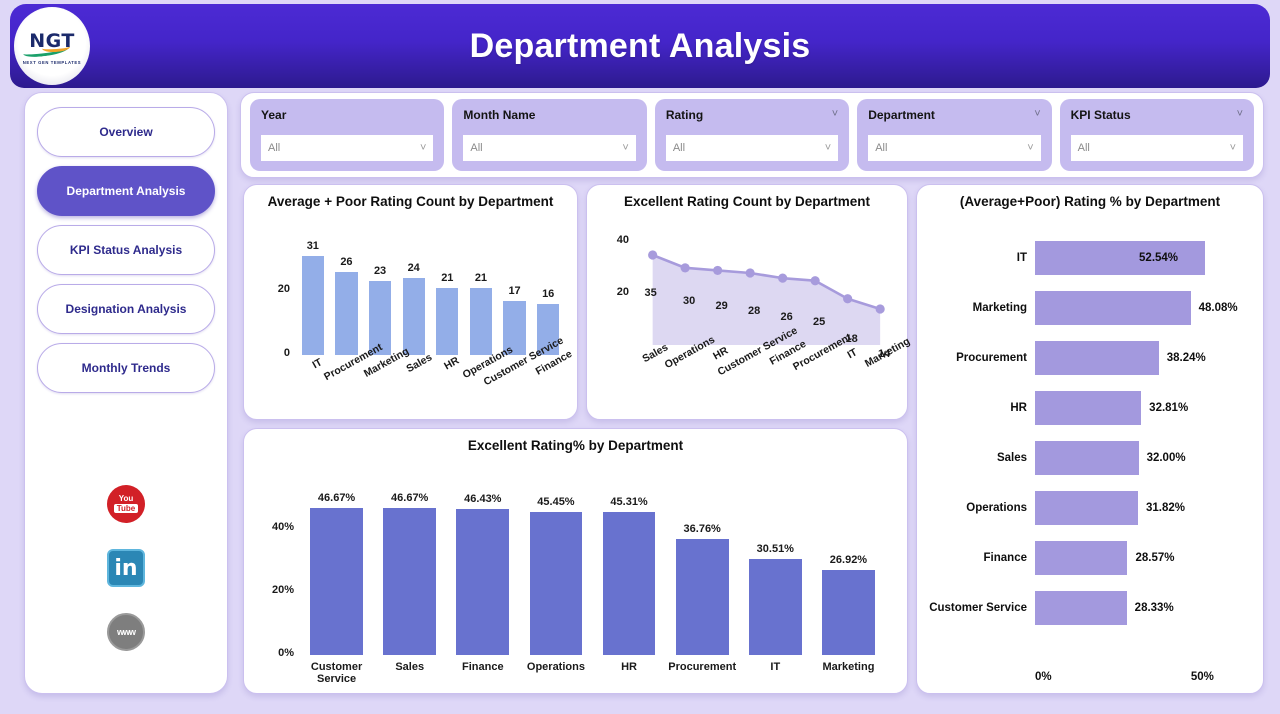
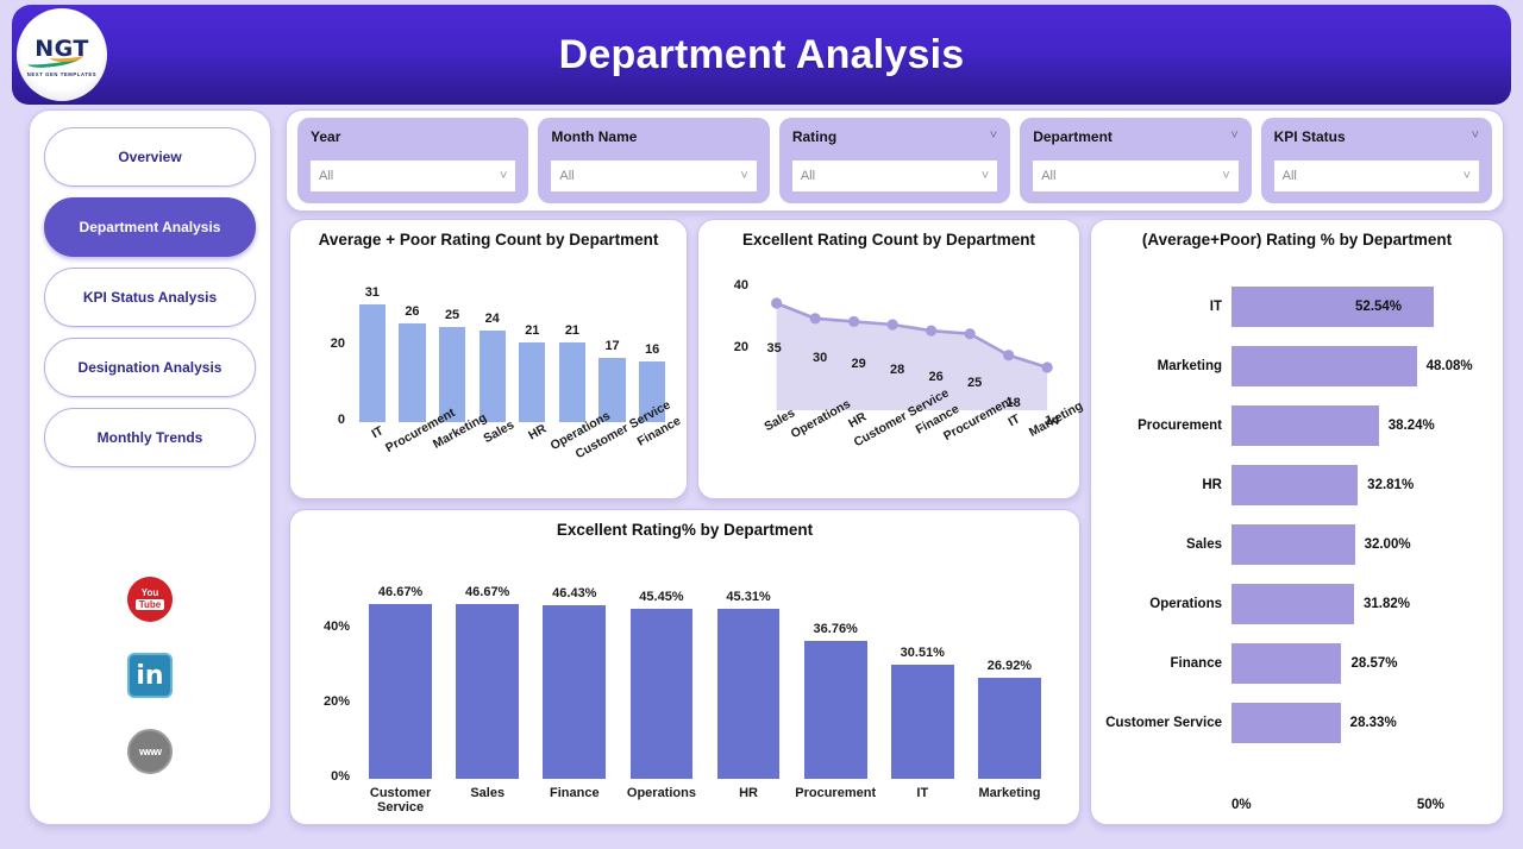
Average + Poor Rating Count by Department/Marketing: 23 -> 25
